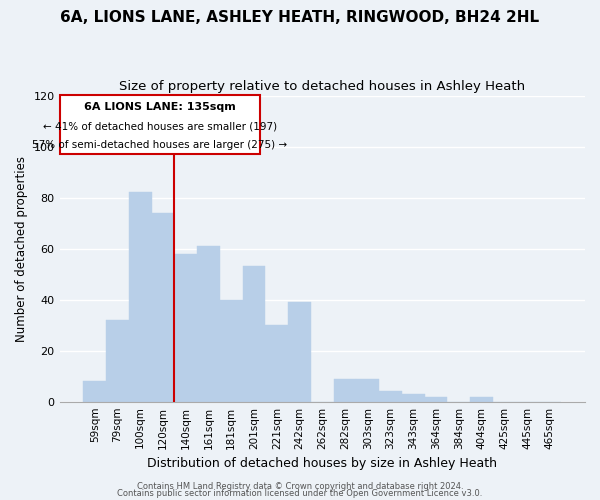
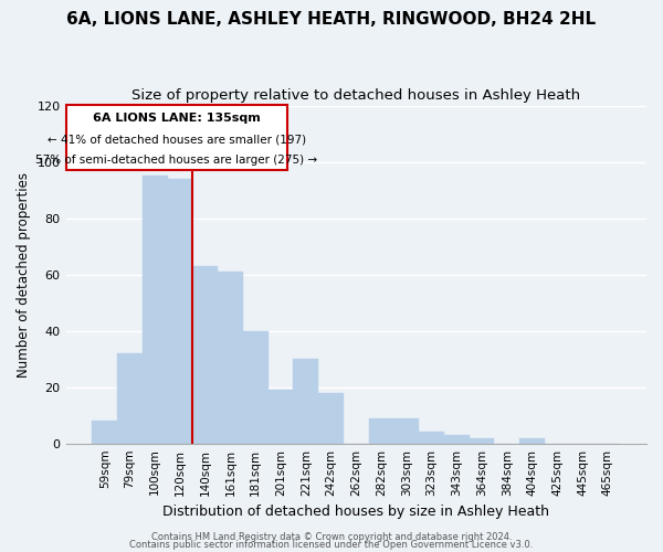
100sqm: 82 -> 95
120sqm: 74 -> 94
140sqm: 58 -> 63
201sqm: 53 -> 19
242sqm: 39 -> 18
